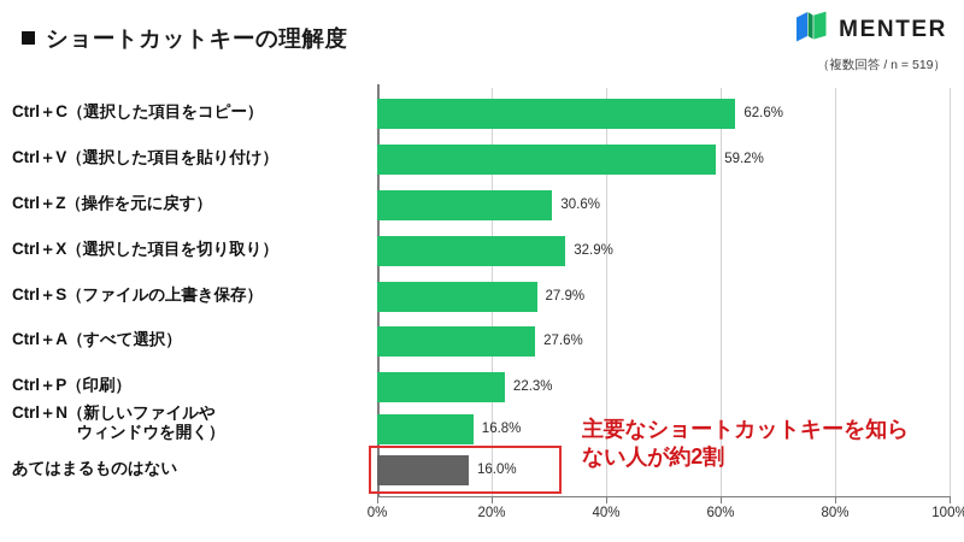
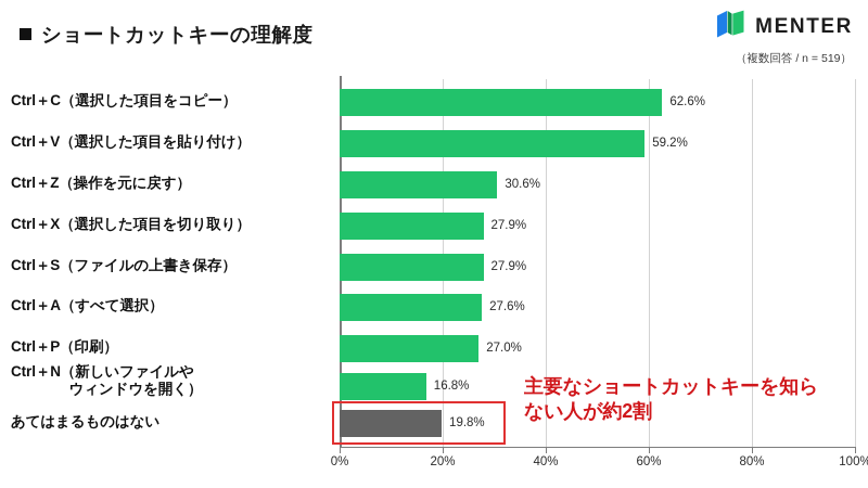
Ctrl＋X（選択した項目を切り取り）: 32.9% -> 27.9%
Ctrl＋P（印刷）: 22.3% -> 27.0%
あてはまるものはない: 16.0% -> 19.8%
